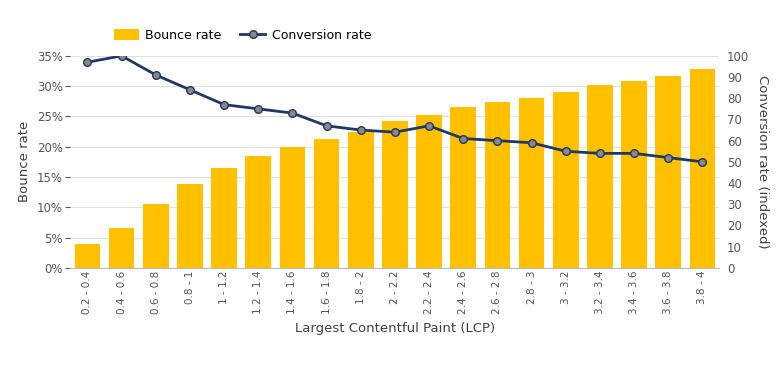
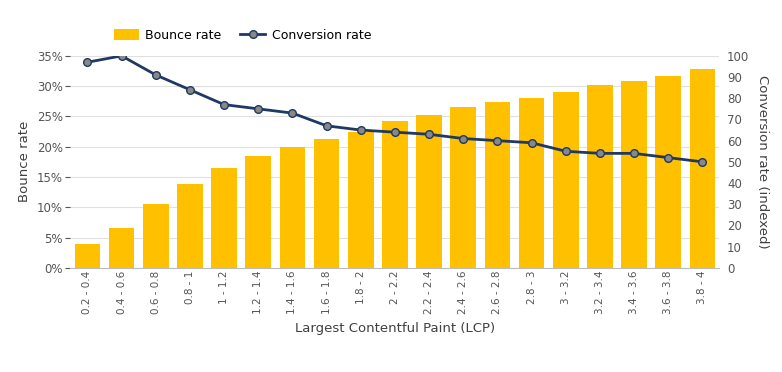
Conversion rate/2.2 - 2.4: 67 -> 63
